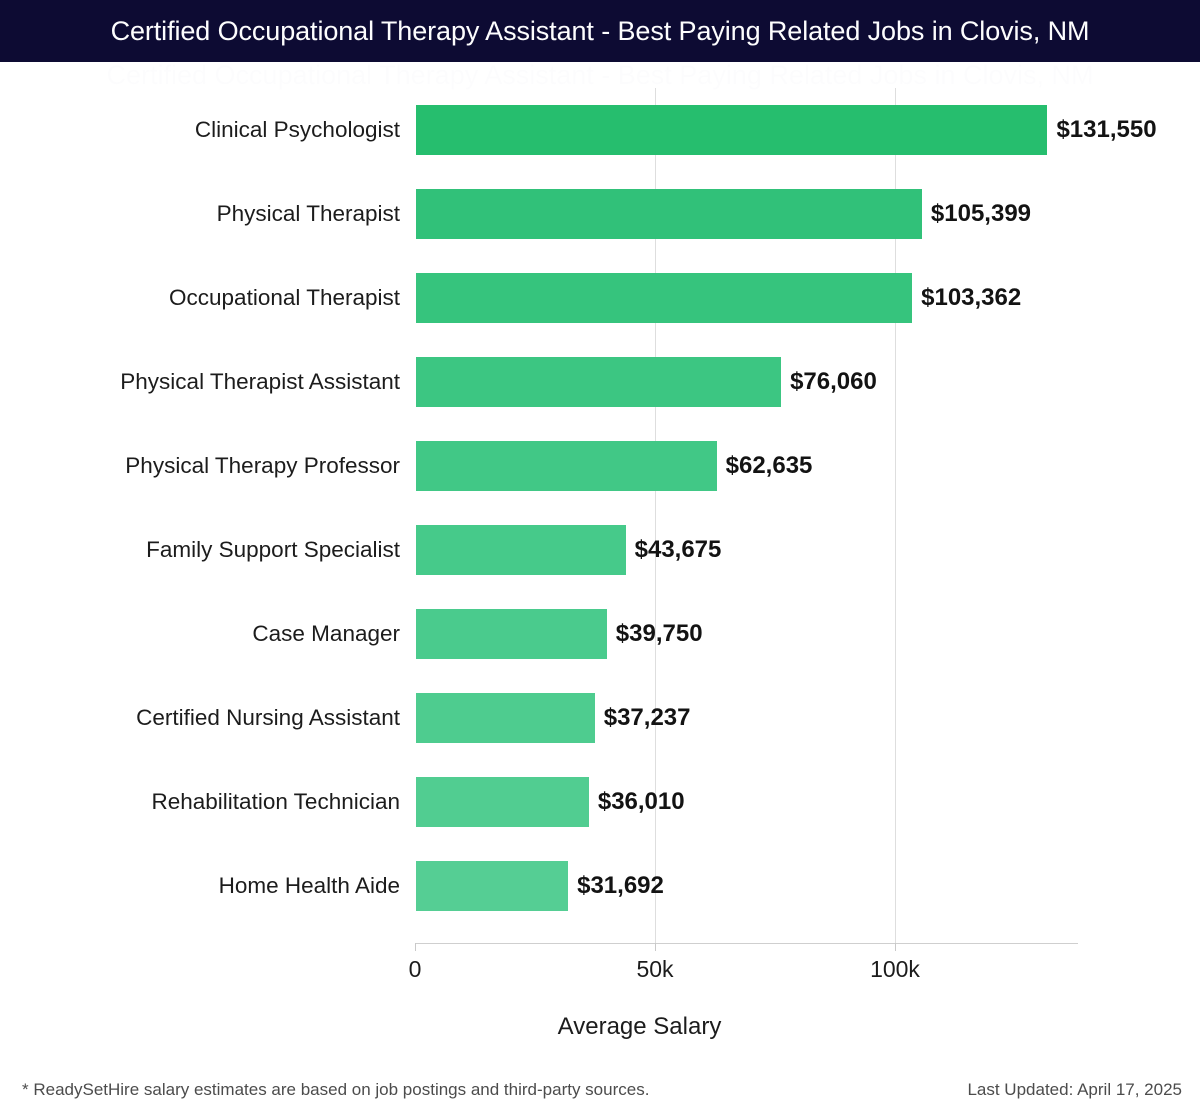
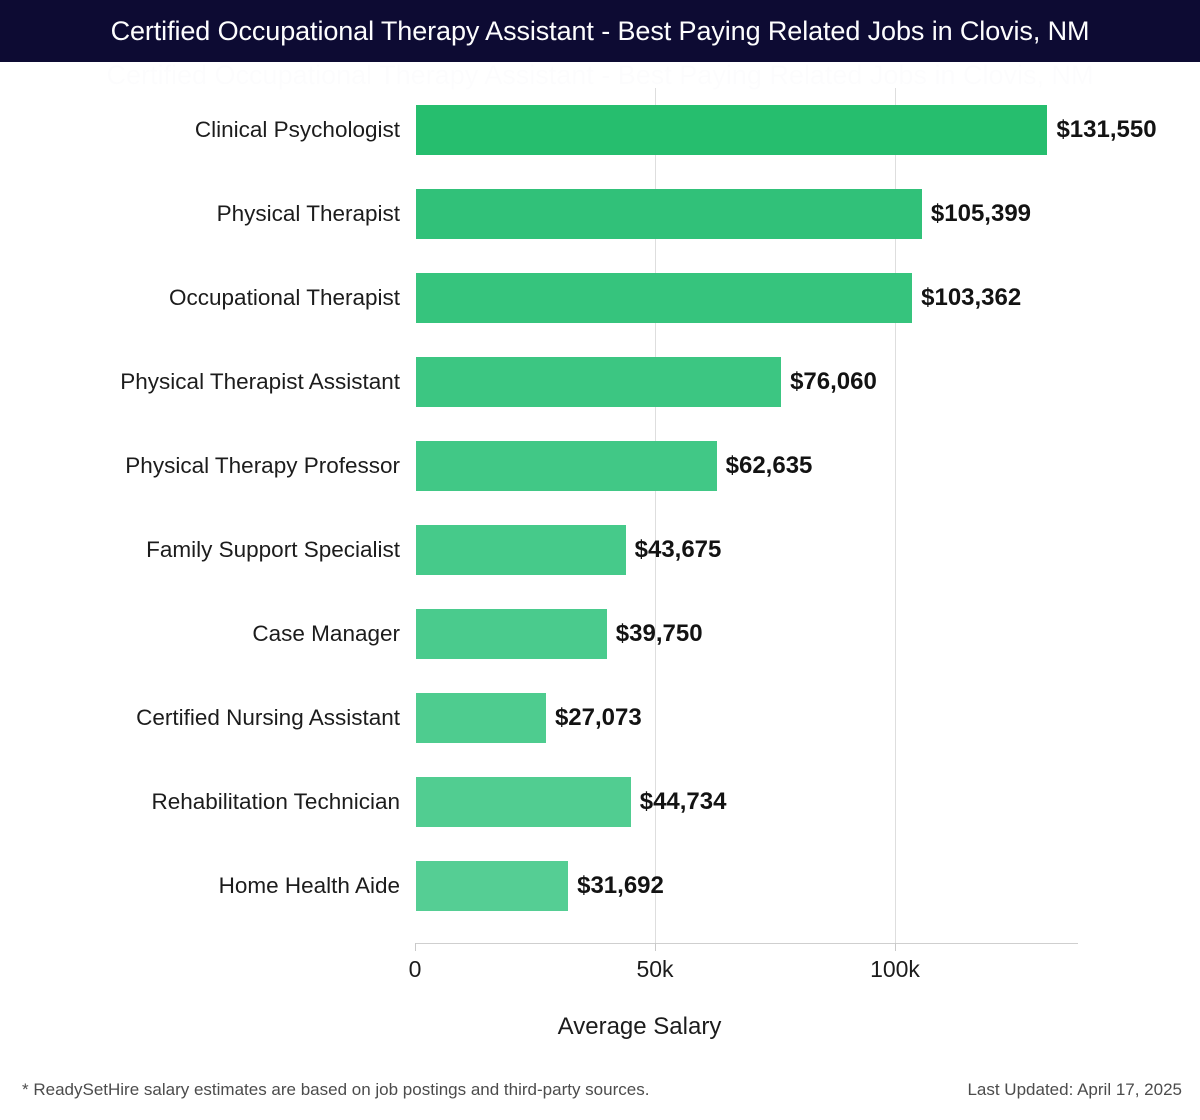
Certified Nursing Assistant: $37,237 -> $27,073
Rehabilitation Technician: $36,010 -> $44,734
